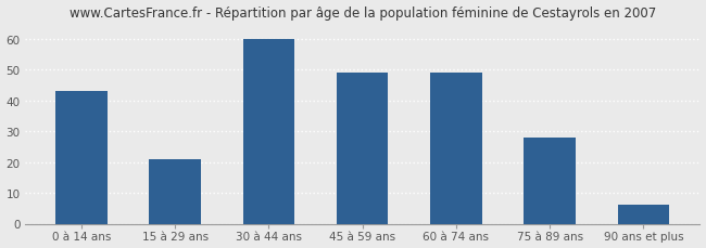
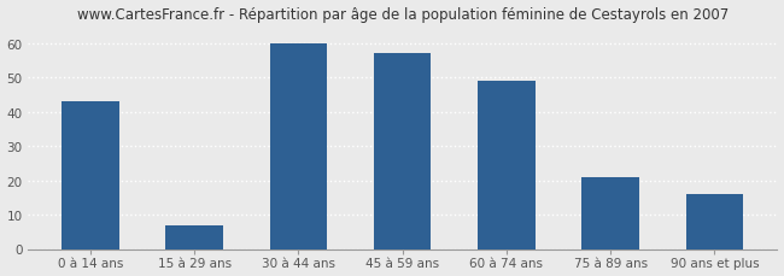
15 à 29 ans: 21 -> 7
45 à 59 ans: 49 -> 57
75 à 89 ans: 28 -> 21
90 ans et plus: 6 -> 16
